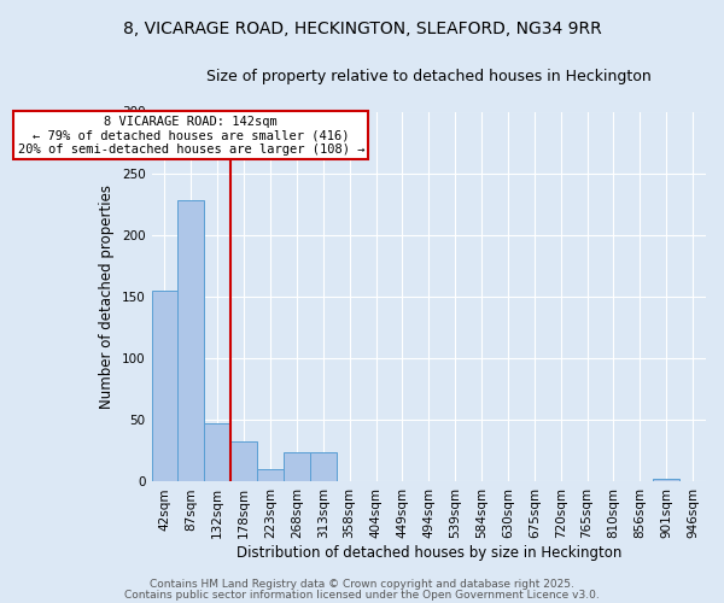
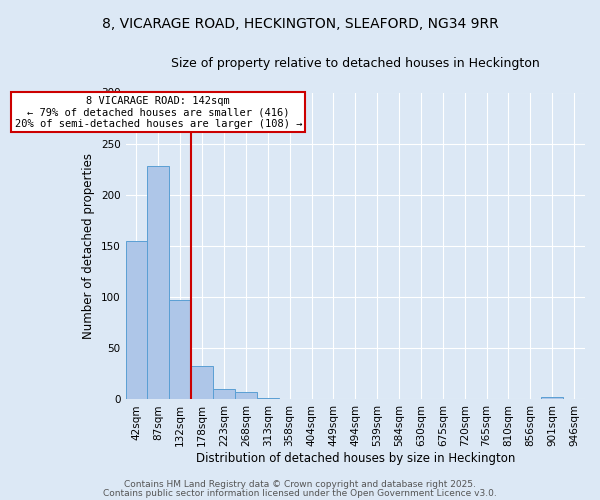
132sqm: 47 -> 97
268sqm: 24 -> 7
313sqm: 24 -> 1
